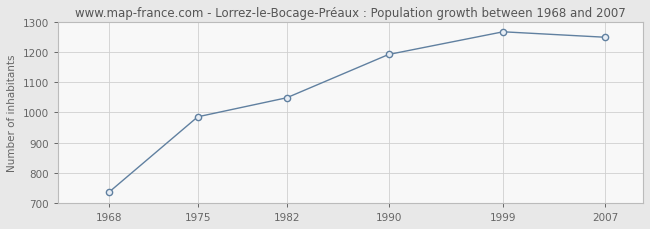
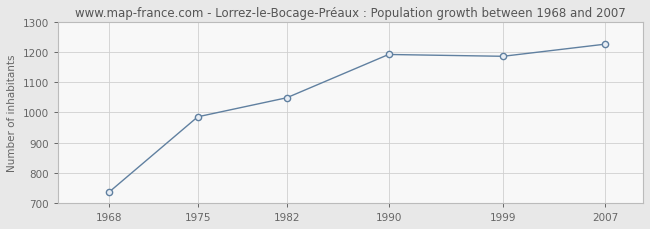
1999: 1266 -> 1185
2007: 1248 -> 1225
